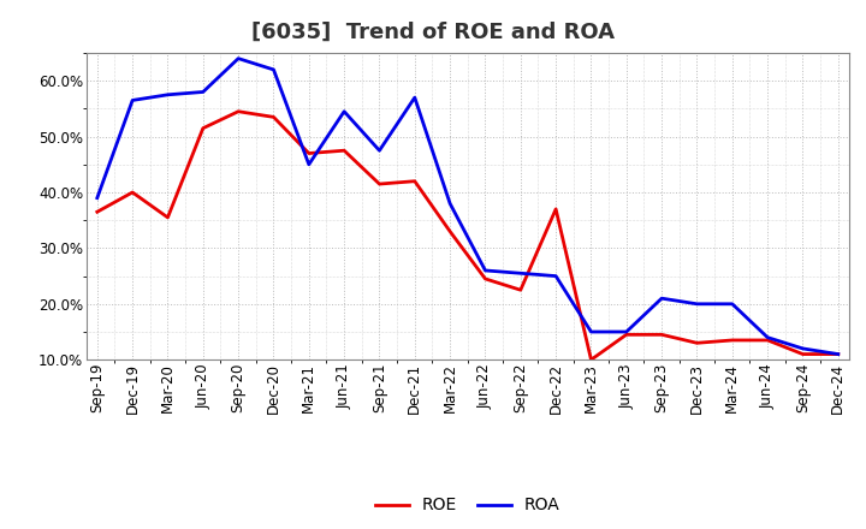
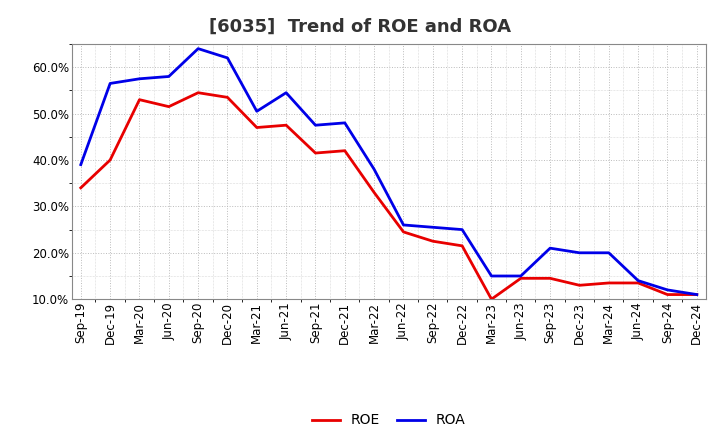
ROE/Sep-19: 36.5% -> 34.0%
ROE/Mar-20: 35.5% -> 53.0%
ROA/Mar-21: 45.0% -> 50.5%
ROA/Dec-21: 57.0% -> 48.0%
ROE/Dec-22: 37.0% -> 21.5%
